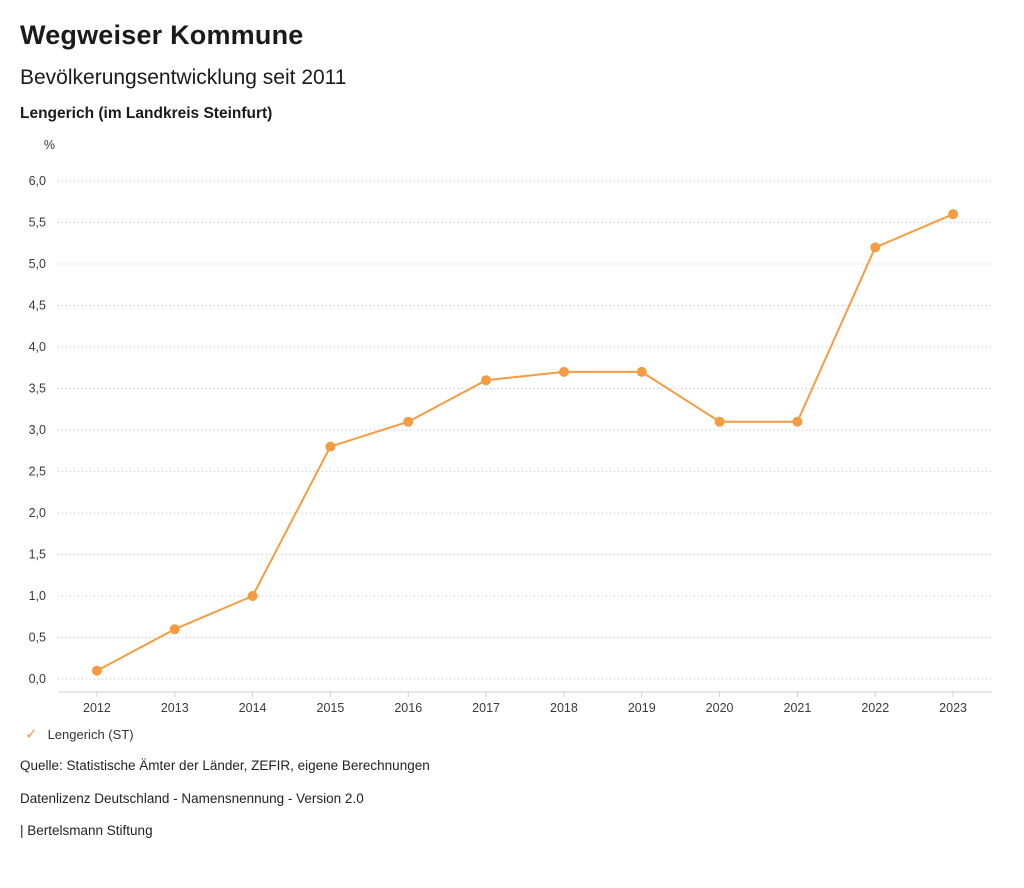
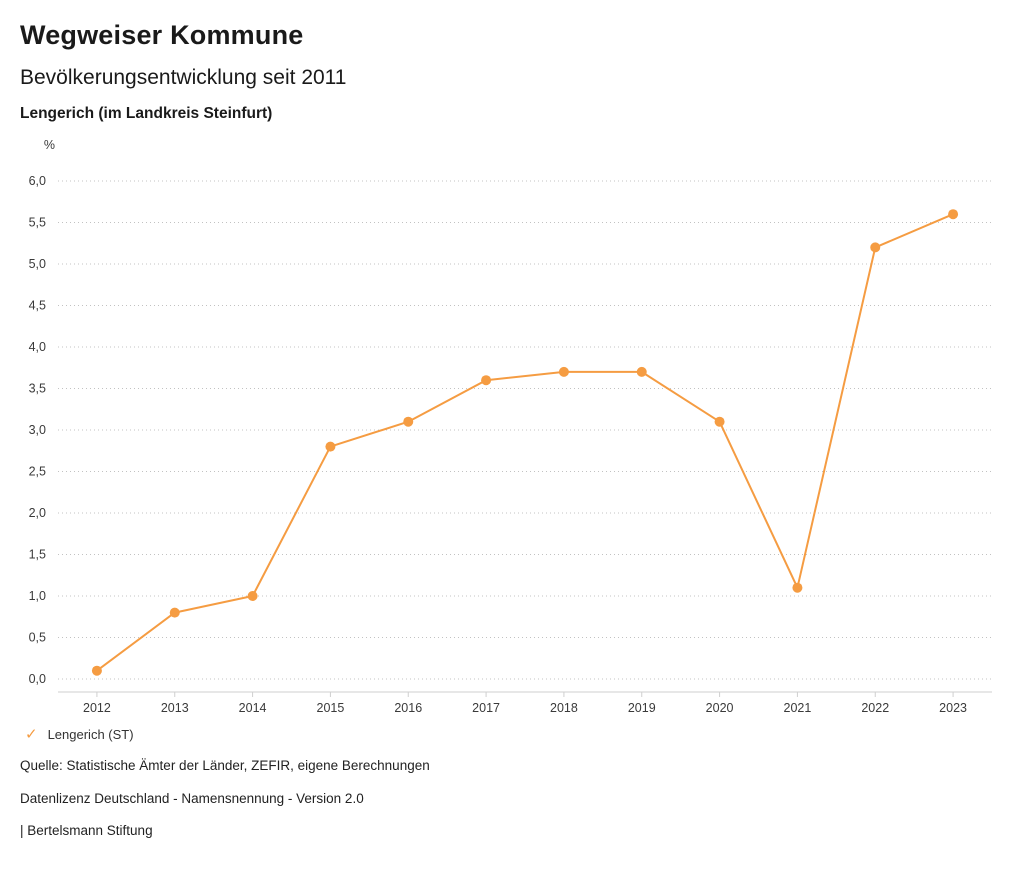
2013: 0,6 -> 0,8
2021: 3,1 -> 1,1
